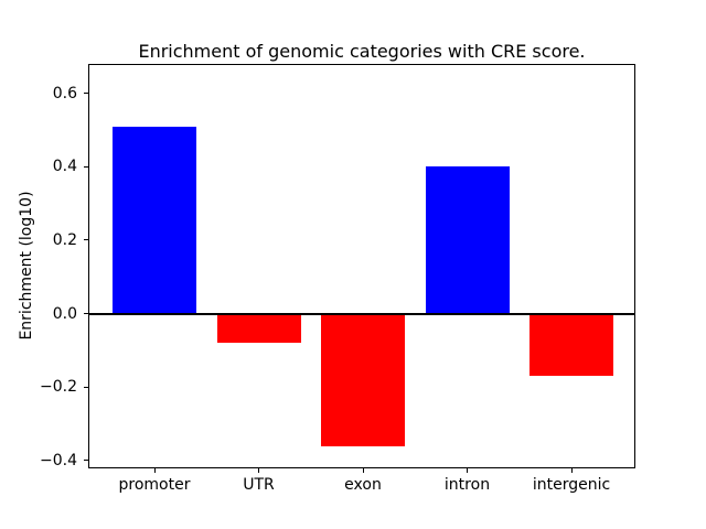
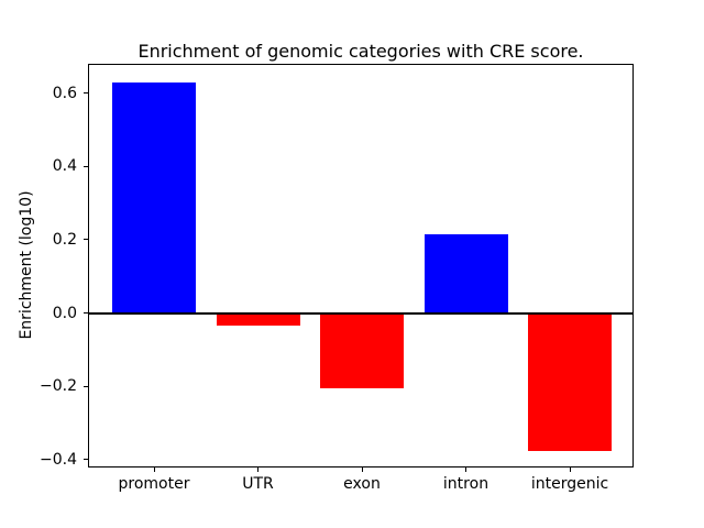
promoter: 0.51 -> 0.63
UTR: -0.08 -> -0.04
exon: -0.36 -> -0.20
intron: 0.40 -> 0.21
intergenic: -0.17 -> -0.38
